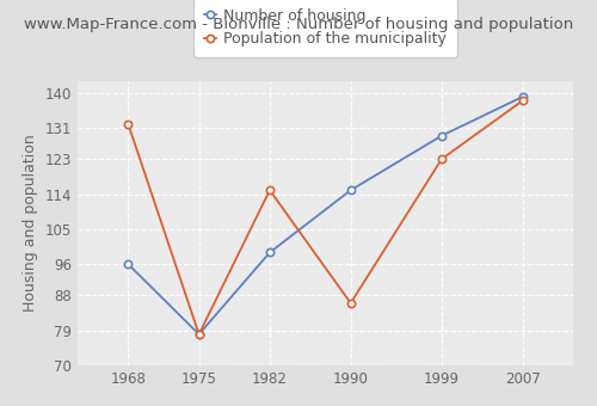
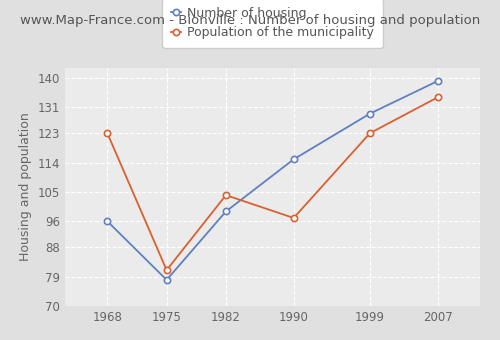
Population of the municipality/1968: 132 -> 123
Population of the municipality/1975: 78 -> 81
Population of the municipality/1982: 115 -> 104
Population of the municipality/1990: 86 -> 97
Population of the municipality/2007: 138 -> 134
